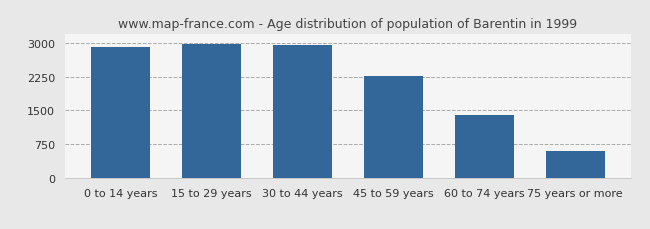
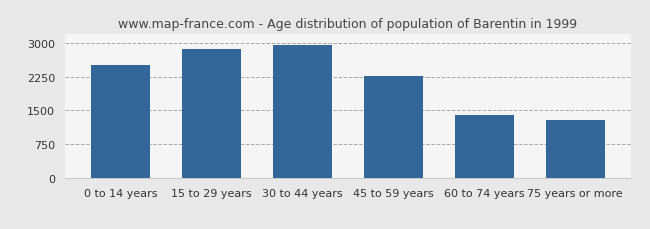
0 to 14 years: 2910 -> 2500
15 to 29 years: 2980 -> 2850
75 years or more: 600 -> 1300
